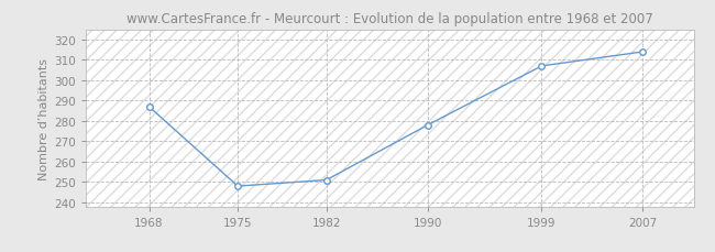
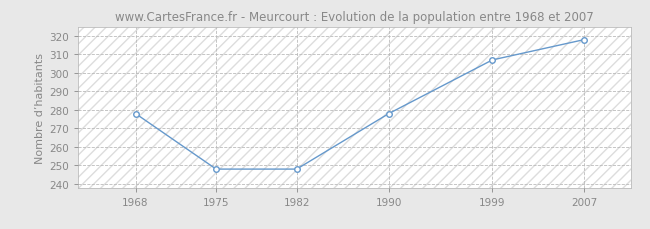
1968: 287 -> 278
1982: 251 -> 248
2007: 314 -> 318
